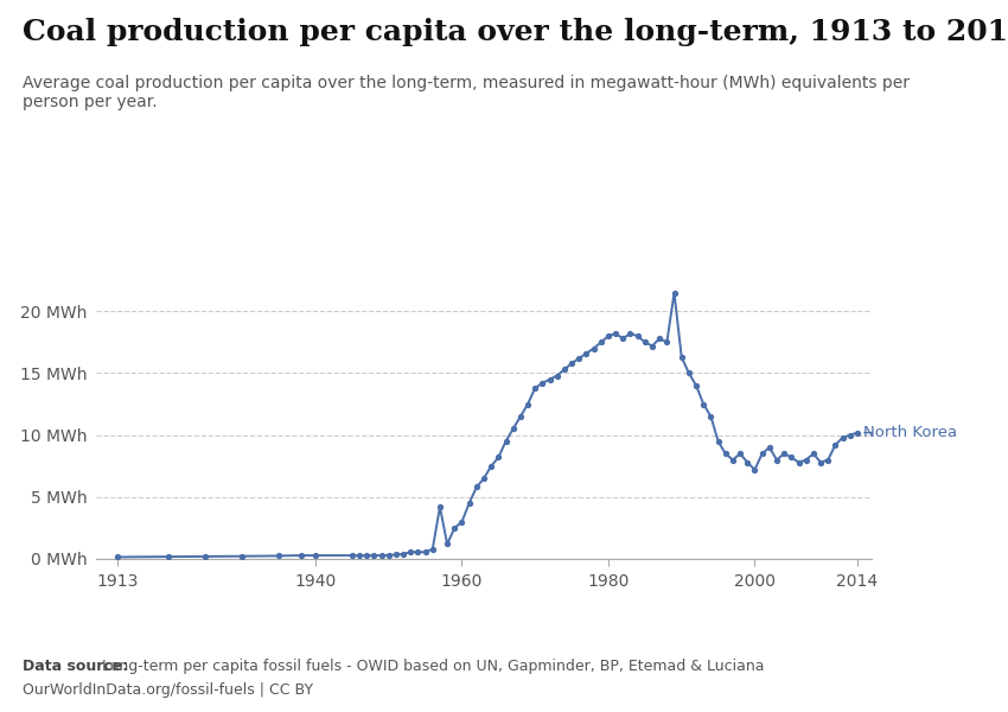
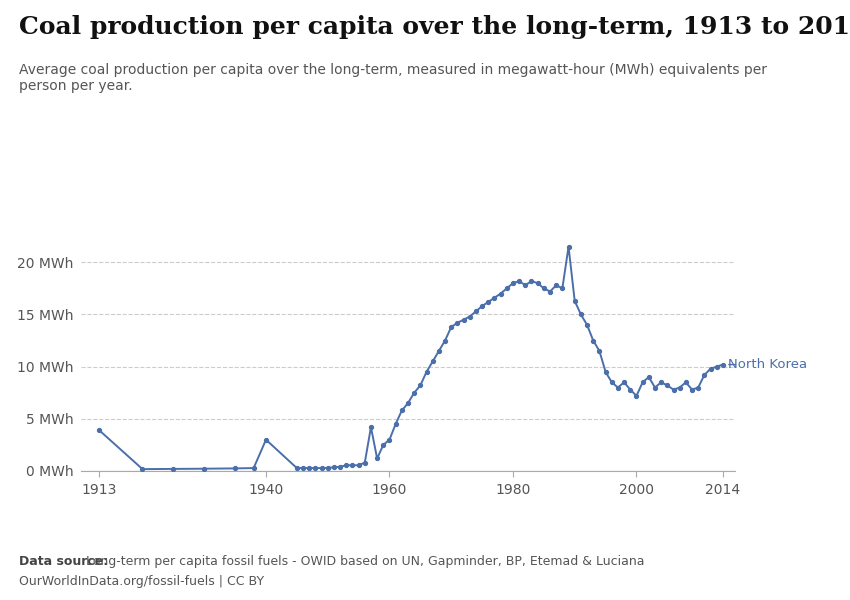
1913: 0.1 MWh -> 3.9 MWh
1940: 0.3 MWh -> 3.0 MWh
